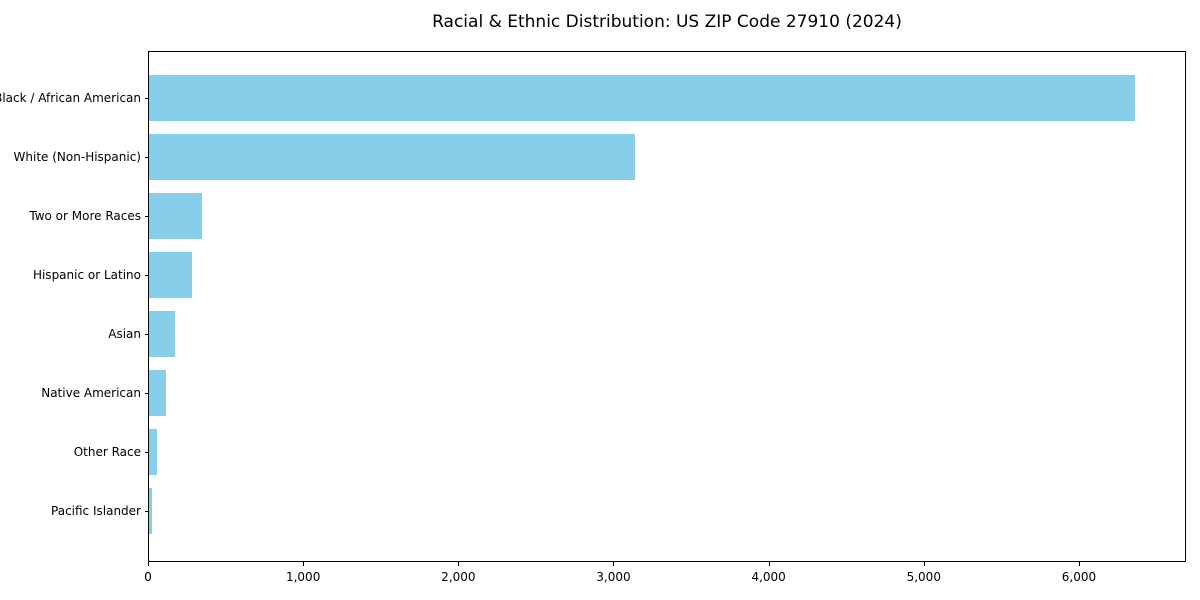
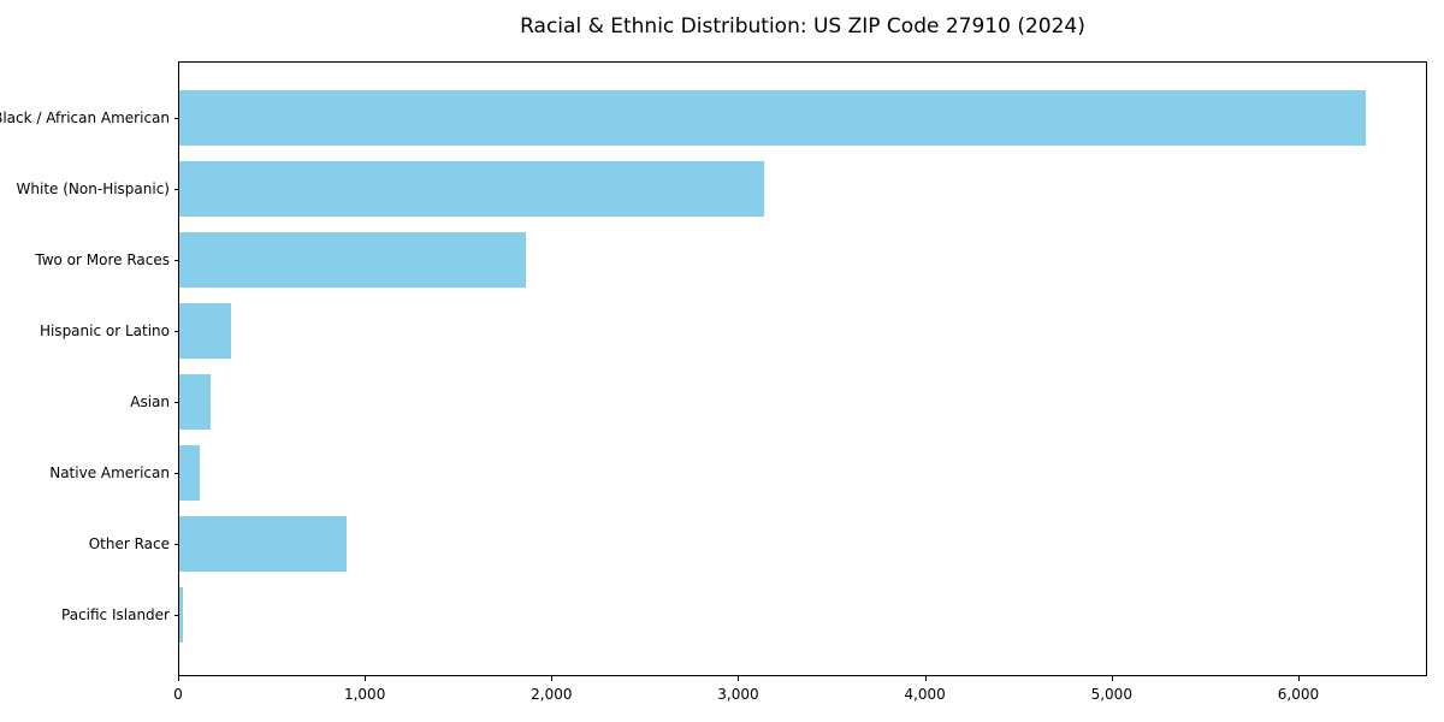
Two or More Races: 340 -> 1860
Other Race: 50 -> 900
